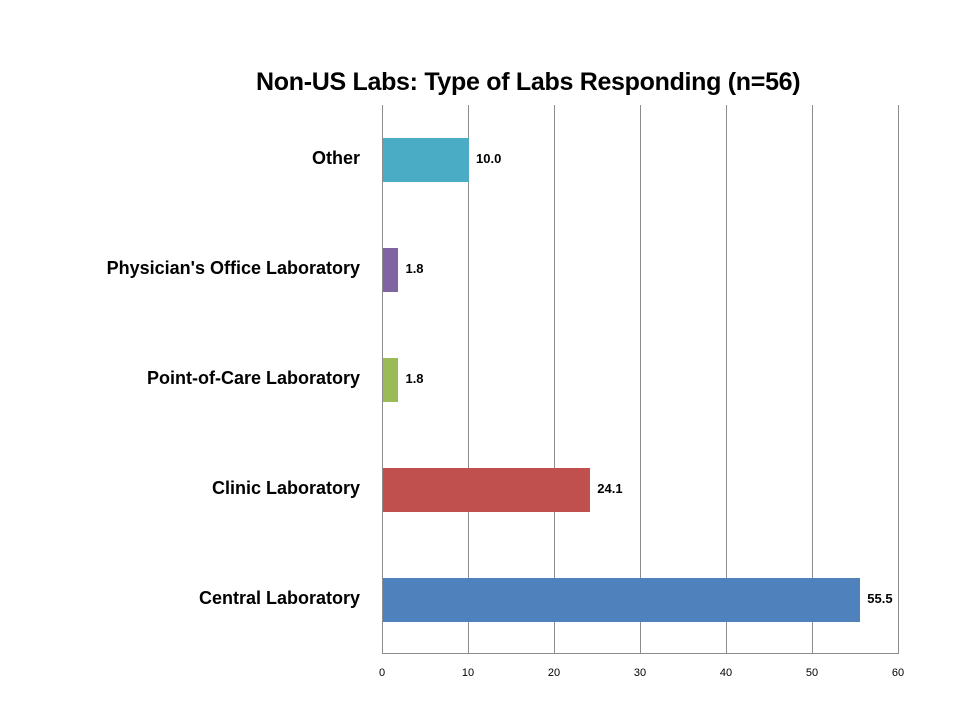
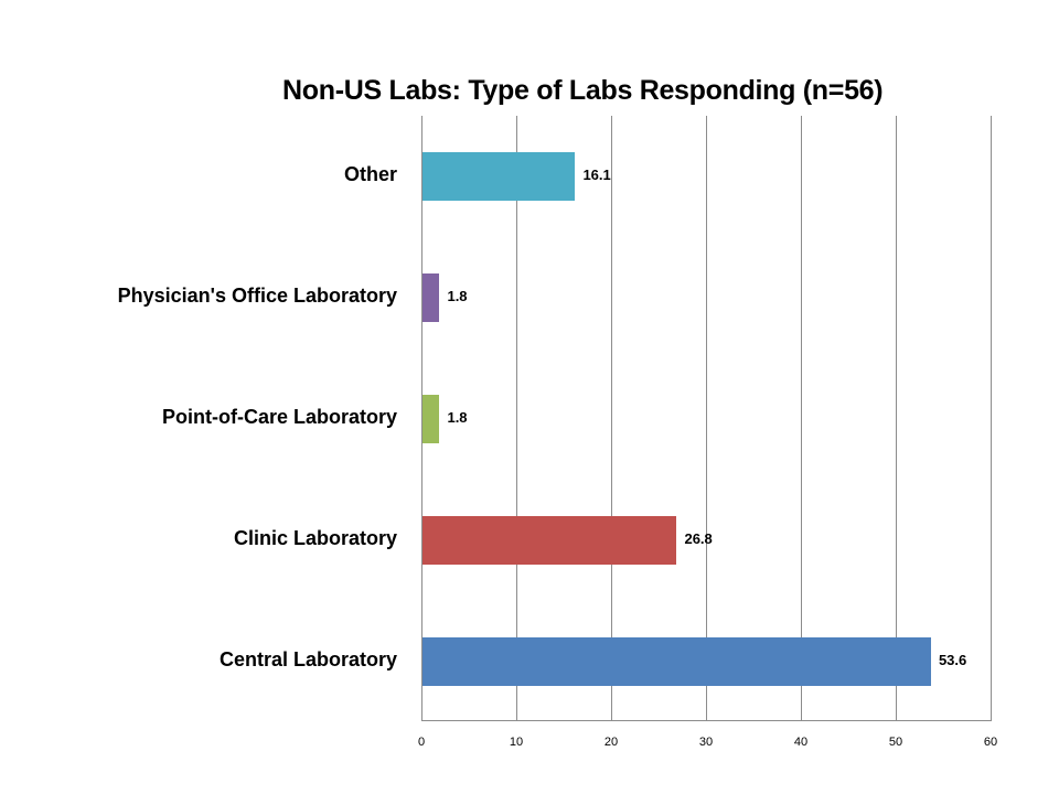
Other: 10.0 -> 16.1
Clinic Laboratory: 24.1 -> 26.8
Central Laboratory: 55.5 -> 53.6
